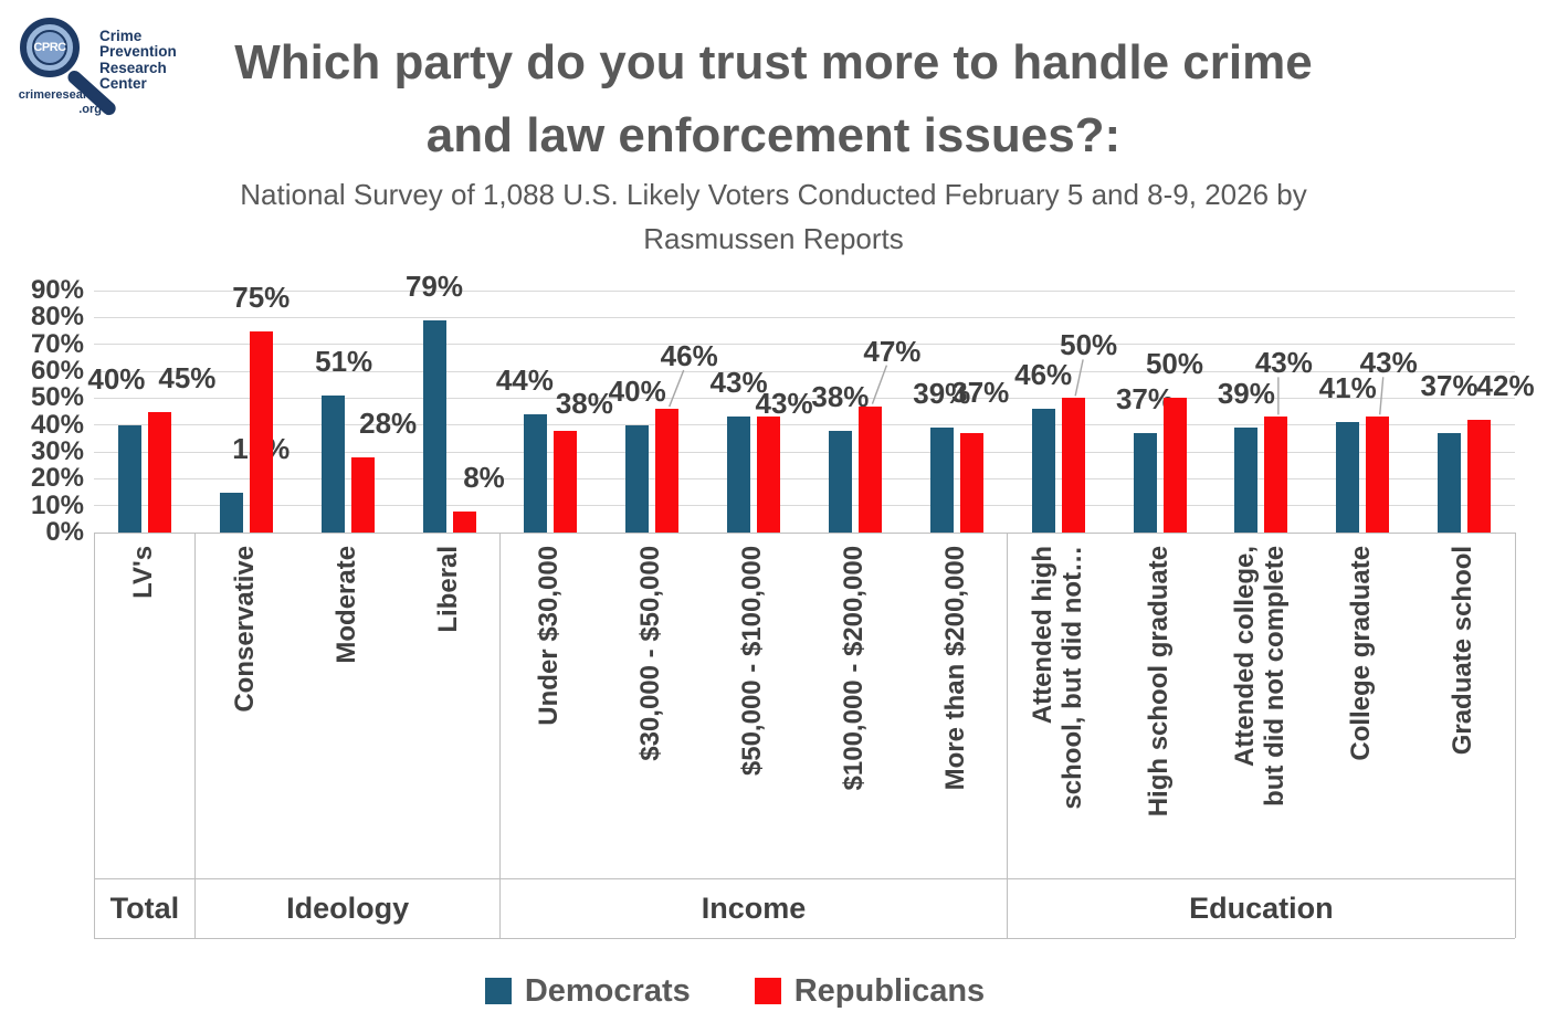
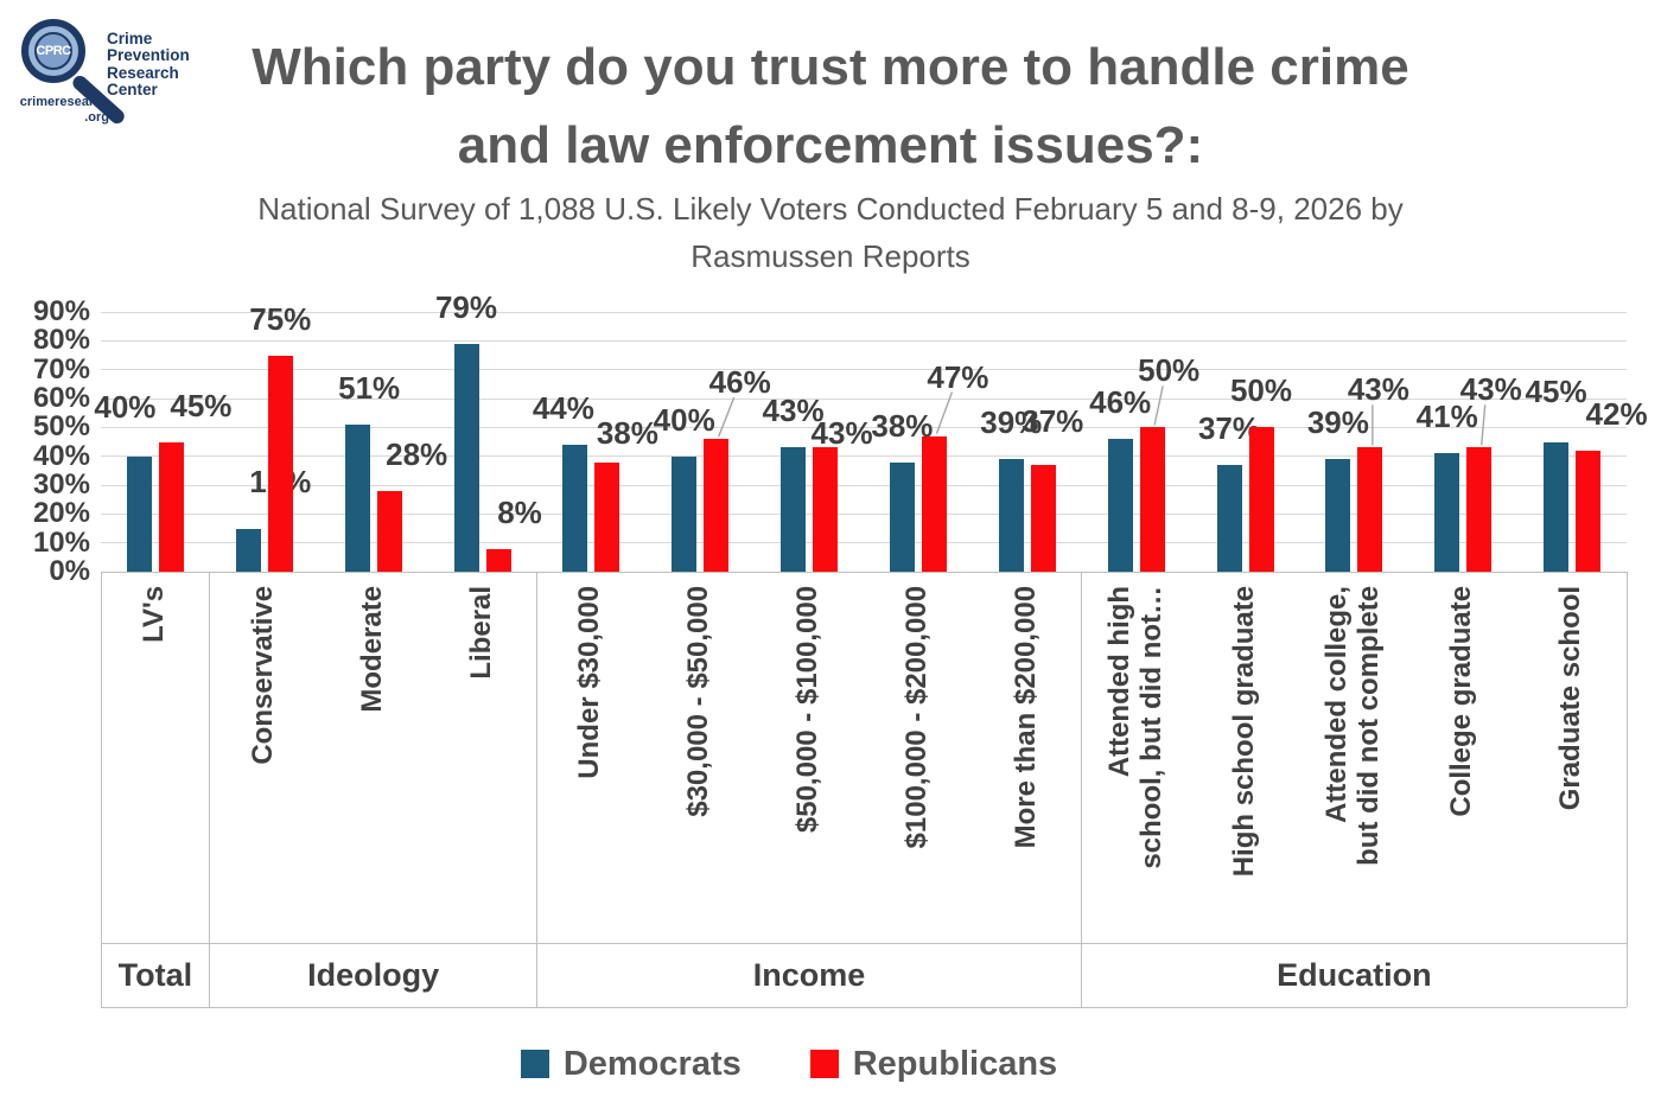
Democrats/Graduate school: 37% -> 45%
